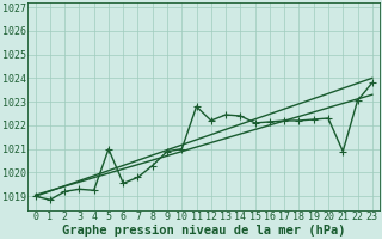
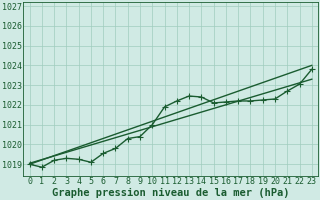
5: 1021.0 -> 1019.1
9: 1020.9 -> 1020.4
11: 1022.8 -> 1021.9
21: 1020.9 -> 1022.7
